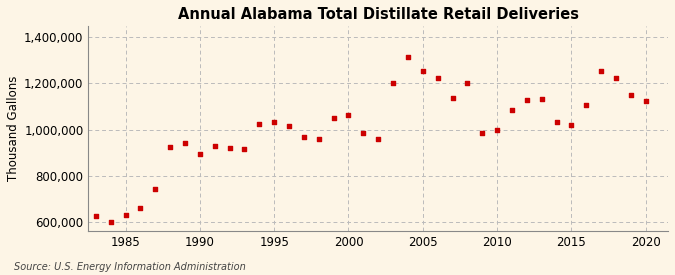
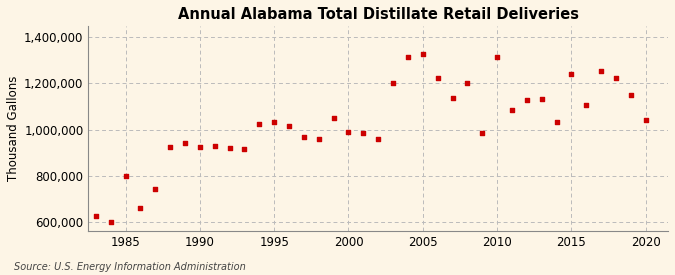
1985: 630,000 -> 800,000
1990: 896,000 -> 925,000
2000: 1,065,000 -> 990,000
2005: 1,255,000 -> 1,330,000
2010: 1,000,000 -> 1,315,000
2015: 1,020,000 -> 1,240,000
2020: 1,125,000 -> 1,040,000
